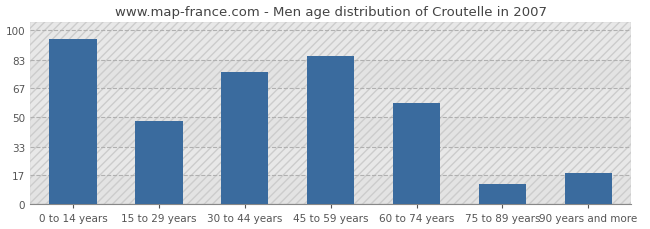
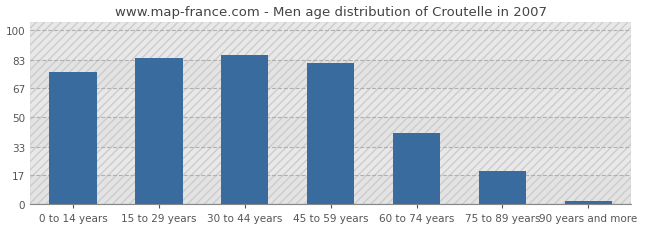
0 to 14 years: 95 -> 76
15 to 29 years: 48 -> 84
30 to 44 years: 76 -> 86
45 to 59 years: 85 -> 81
60 to 74 years: 58 -> 41
75 to 89 years: 12 -> 19
90 years and more: 18 -> 2
